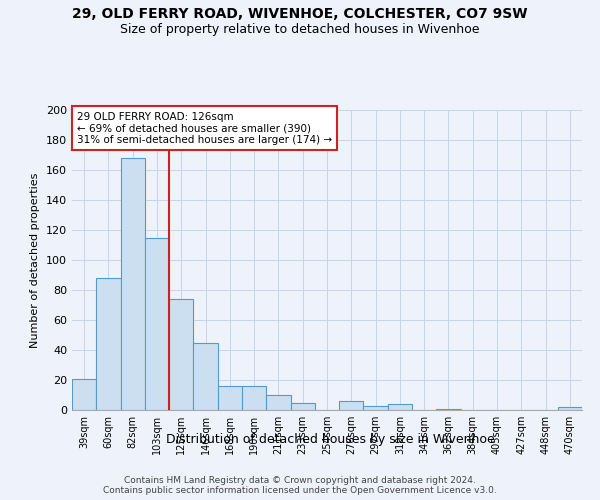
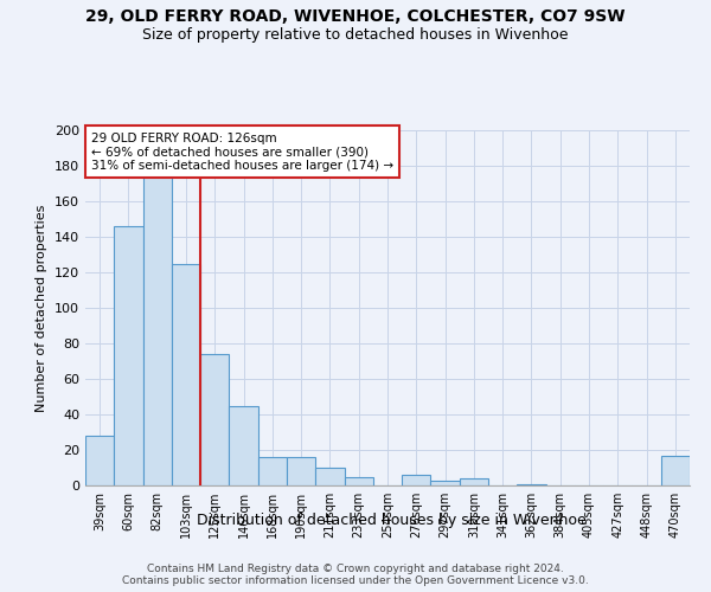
39sqm: 21 -> 28
60sqm: 88 -> 146
82sqm: 168 -> 174
103sqm: 115 -> 125
470sqm: 2 -> 17
